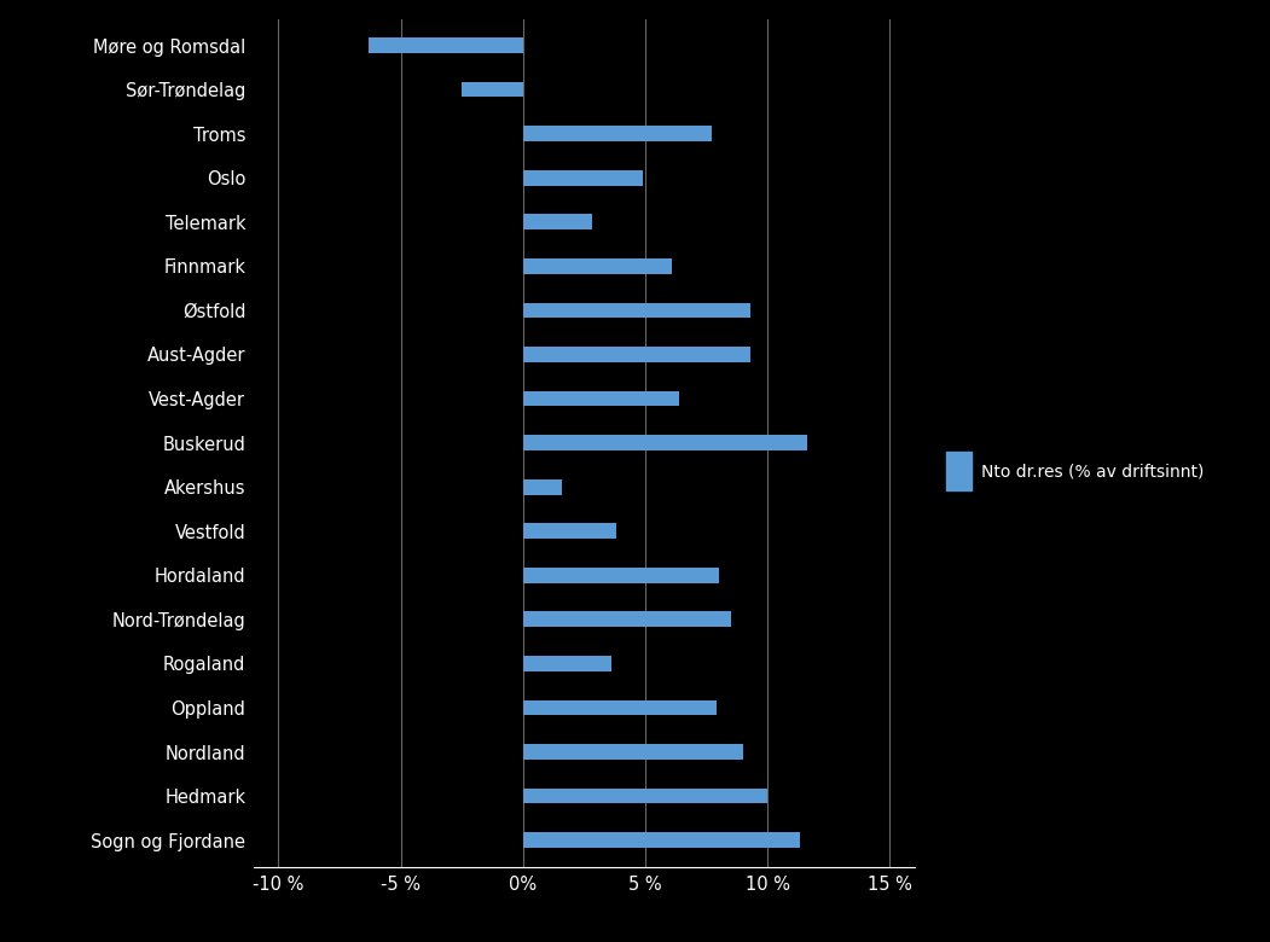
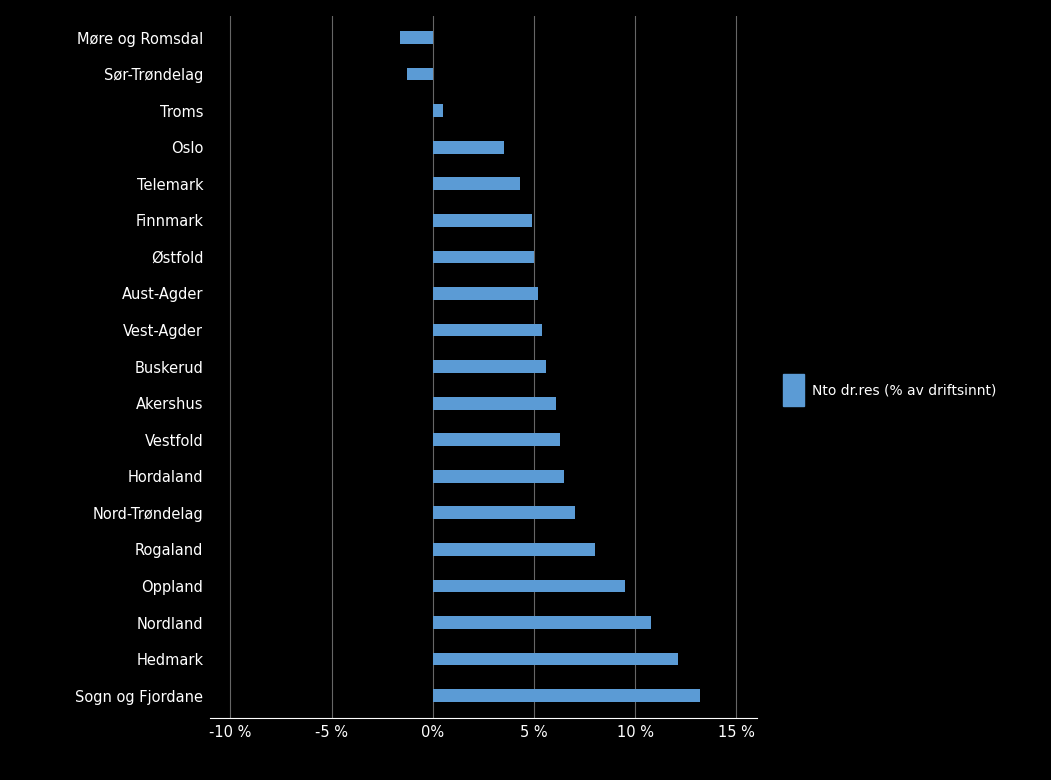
Møre og Romsdal: -6.3 % -> -1.6 %
Sør-Trøndelag: -2.5 % -> -1.3 %
Troms: 7.7 % -> 0.5 %
Oslo: 4.9 % -> 3.5 %
Telemark: 2.8 % -> 4.3 %
Finnmark: 6.1 % -> 4.9 %
Østfold: 9.3 % -> 5.0 %
Aust-Agder: 9.3 % -> 5.2 %
Vest-Agder: 6.4 % -> 5.4 %
Buskerud: 11.6 % -> 5.6 %
Akershus: 1.6 % -> 6.1 %
Vestfold: 3.8 % -> 6.3 %
Hordaland: 8.0 % -> 6.5 %
Nord-Trøndelag: 8.5 % -> 7.0 %
Rogaland: 3.6 % -> 8.0 %
Oppland: 7.9 % -> 9.5 %
Nordland: 9.0 % -> 10.8 %
Hedmark: 10.0 % -> 12.1 %
Sogn og Fjordane: 11.3 % -> 13.2 %
